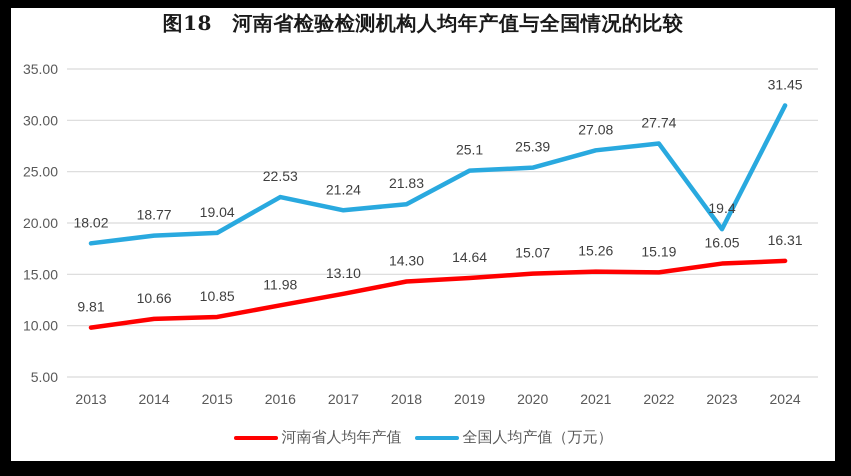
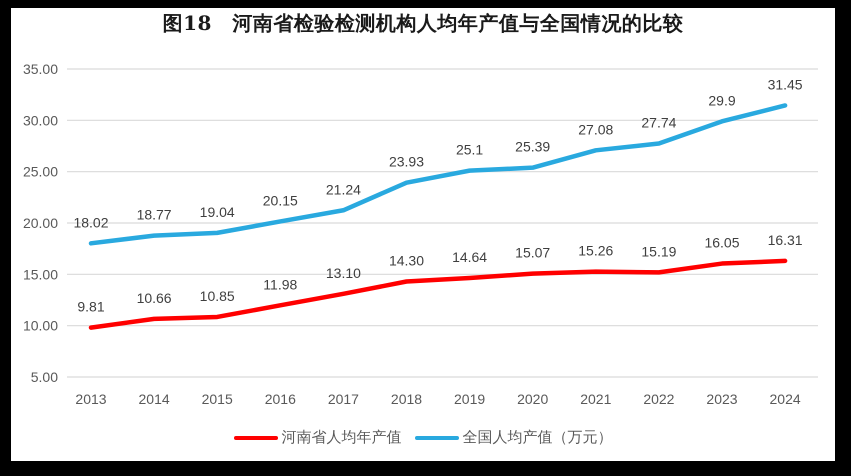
全国人均产值（万元）/2016: 22.53 -> 20.15
全国人均产值（万元）/2018: 21.83 -> 23.93
全国人均产值（万元）/2023: 19.4 -> 29.9
